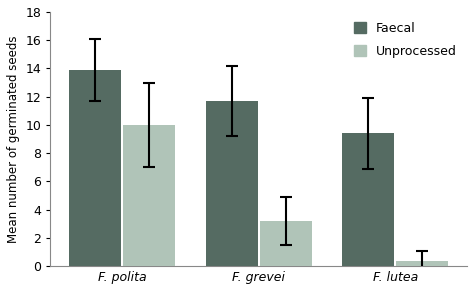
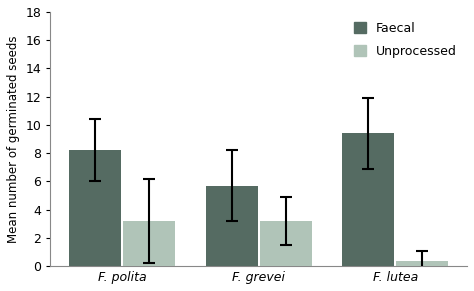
Faecal/F. polita: 13.9 -> 8.2
Unprocessed/F. polita: 10.0 -> 3.2
Faecal/F. grevei: 11.7 -> 5.7
